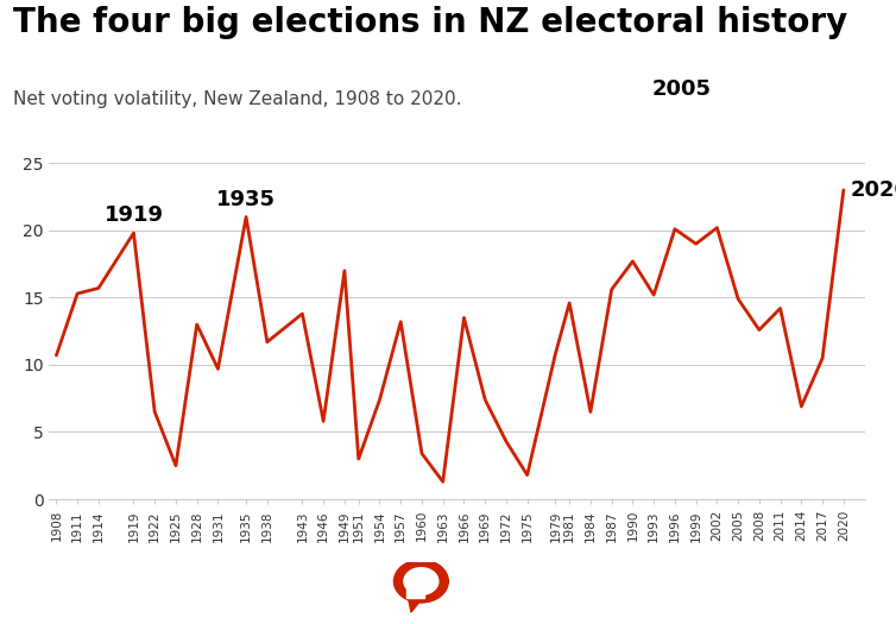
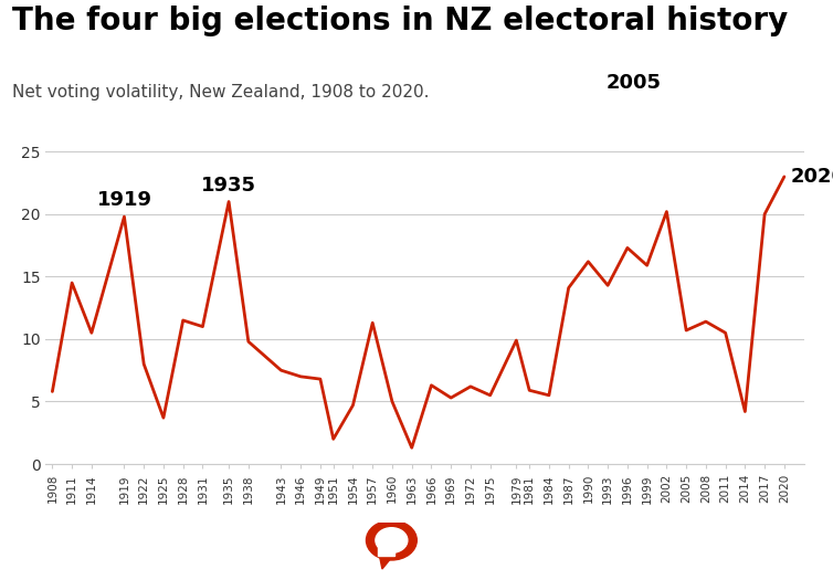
1908: 10.7 -> 5.8
1911: 15.3 -> 14.5
1914: 15.7 -> 10.5
1922: 6.5 -> 8.0
1925: 2.5 -> 3.7
1928: 13.0 -> 11.5
1931: 9.7 -> 11.0
1938: 11.7 -> 9.8
1943: 13.8 -> 7.5
1946: 5.8 -> 7.0
1949: 17.0 -> 6.8
1951: 3.0 -> 2.0
1954: 7.4 -> 4.7
1957: 13.2 -> 11.3
1960: 3.4 -> 5.0
1966: 13.5 -> 6.3
1969: 7.4 -> 5.3
1972: 4.3 -> 6.2
1975: 1.8 -> 5.5
1979: 10.8 -> 9.9
1981: 14.6 -> 5.9
1984: 6.5 -> 5.5
1987: 15.6 -> 14.1
1990: 17.7 -> 16.2
1993: 15.2 -> 14.3
1996: 20.1 -> 17.3
1999: 19.0 -> 15.9
2005: 14.9 -> 10.7
2008: 12.6 -> 11.4
2011: 14.2 -> 10.5
2014: 6.9 -> 4.2
2017: 10.5 -> 20.0
